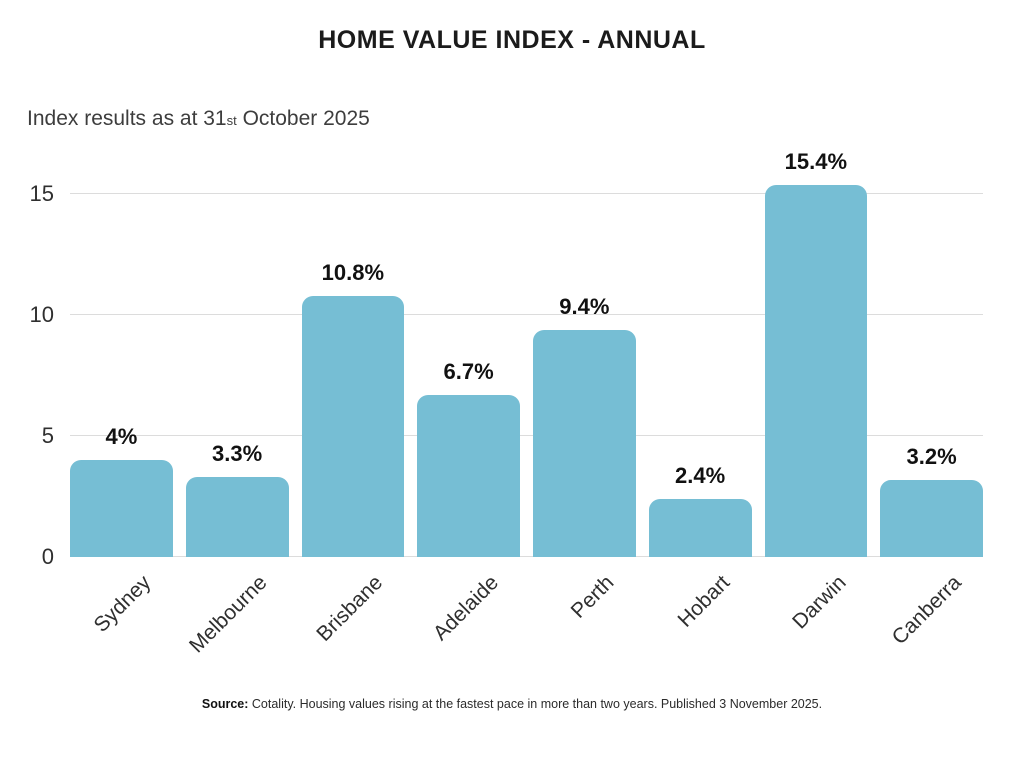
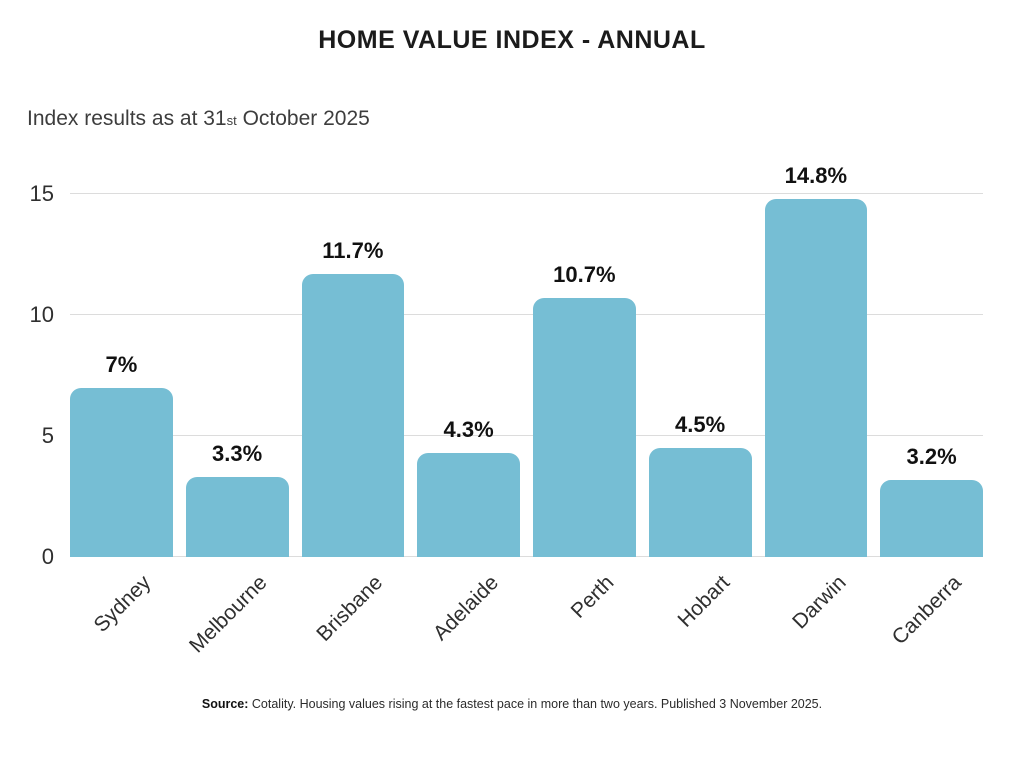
Sydney: 4% -> 7%
Brisbane: 10.8% -> 11.7%
Adelaide: 6.7% -> 4.3%
Perth: 9.4% -> 10.7%
Hobart: 2.4% -> 4.5%
Darwin: 15.4% -> 14.8%
